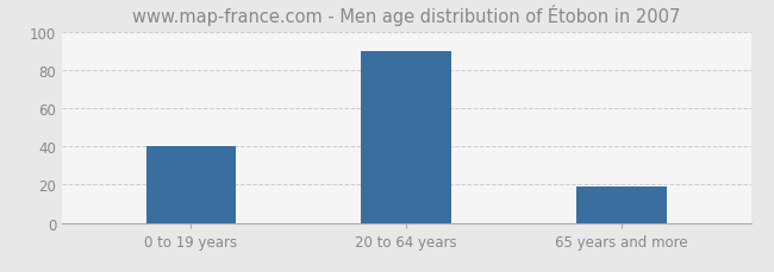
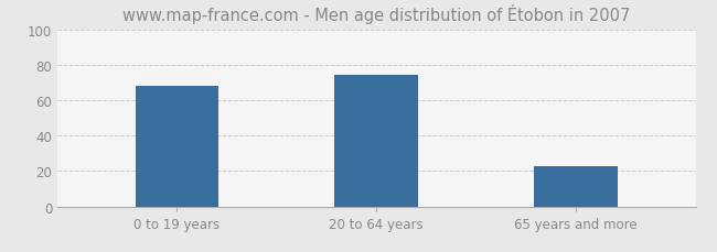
0 to 19 years: 40 -> 68
20 to 64 years: 90 -> 74
65 years and more: 19 -> 23
